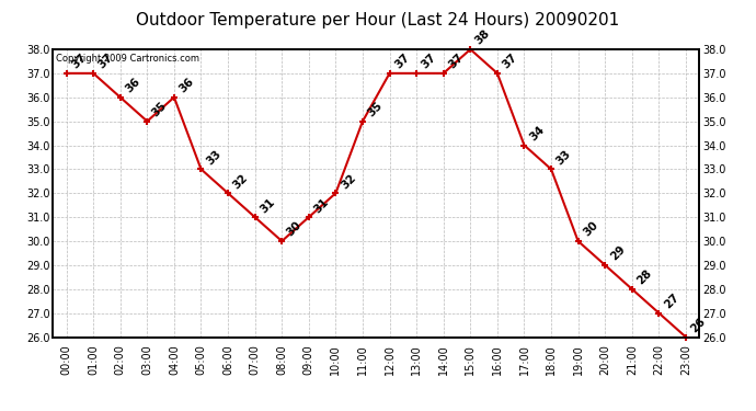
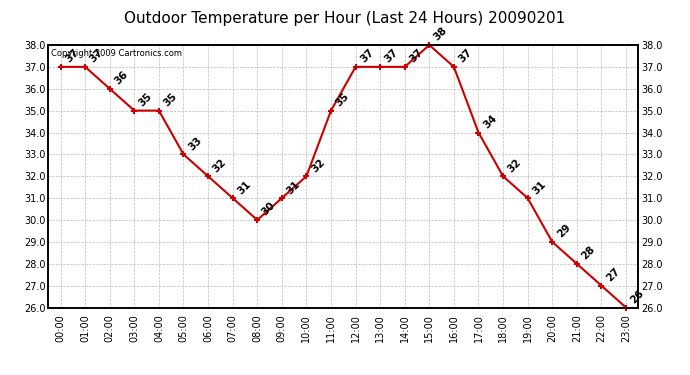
04:00: 36 -> 35
18:00: 33 -> 32
19:00: 30 -> 31
